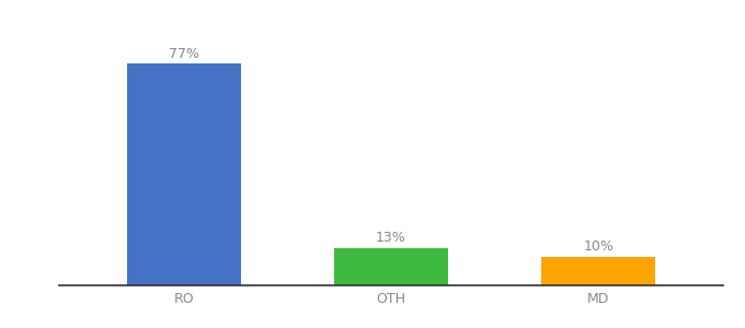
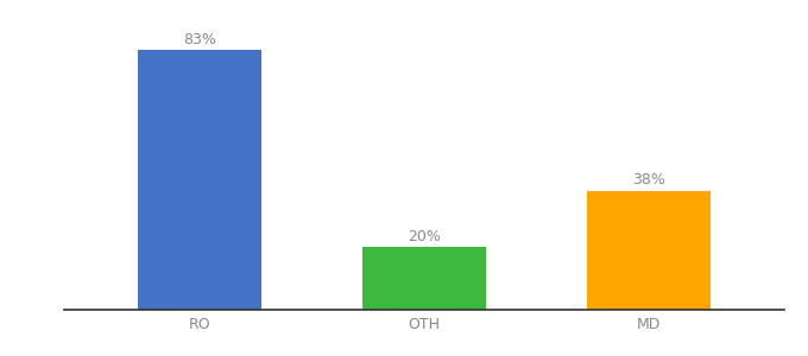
RO: 77% -> 83%
OTH: 13% -> 20%
MD: 10% -> 38%
